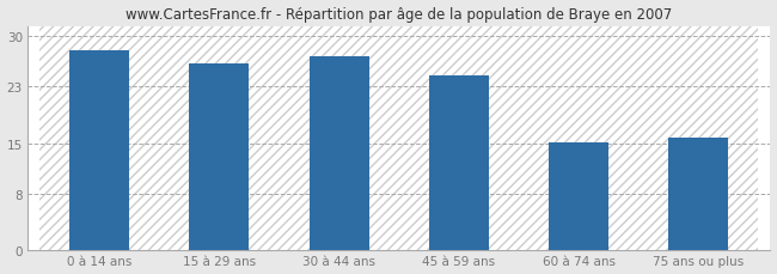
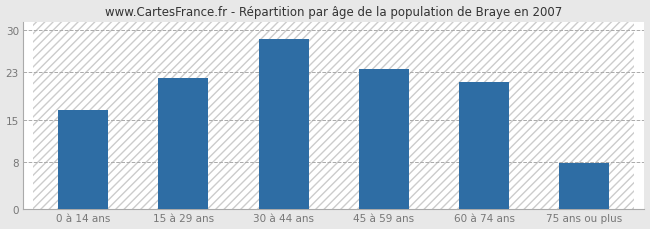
0 à 14 ans: 28.0 -> 16.6
15 à 29 ans: 26.2 -> 22.0
30 à 44 ans: 27.2 -> 28.5
45 à 59 ans: 24.6 -> 23.5
60 à 74 ans: 15.2 -> 21.3
75 ans ou plus: 15.8 -> 7.8
